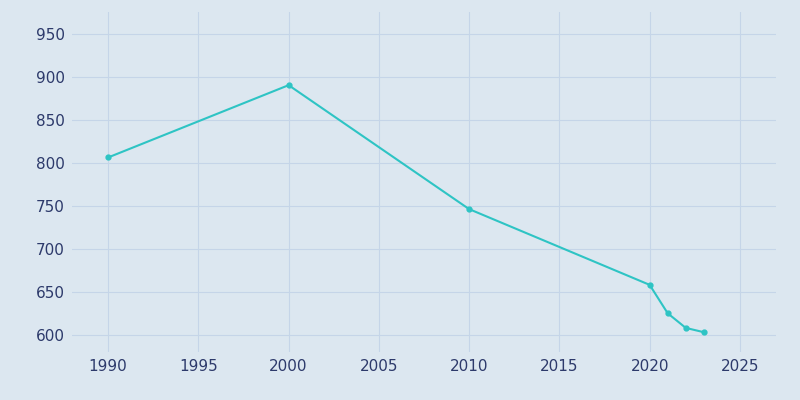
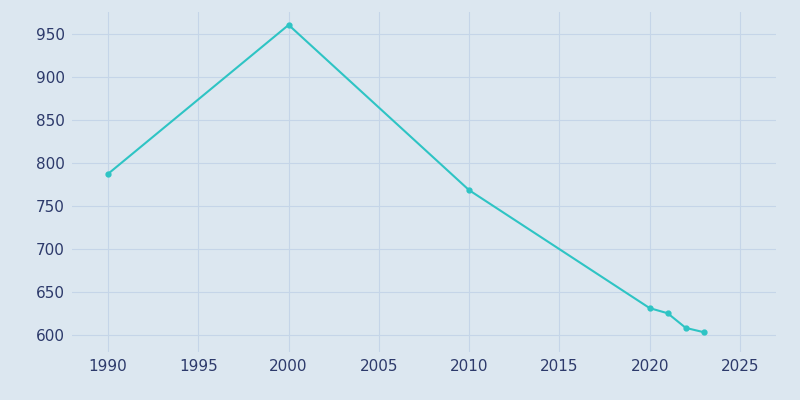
1990: 806 -> 787
2000: 890 -> 960
2010: 746 -> 768
2020: 658 -> 631
